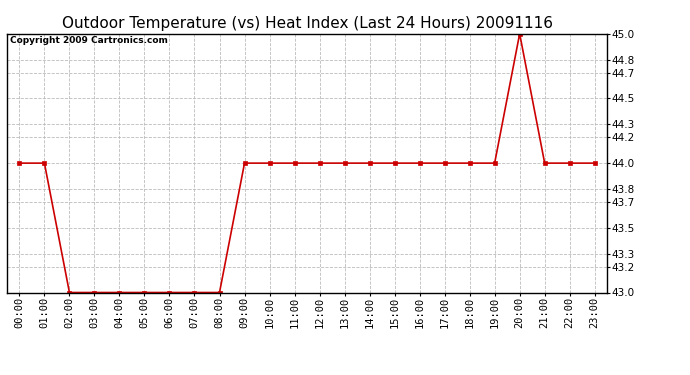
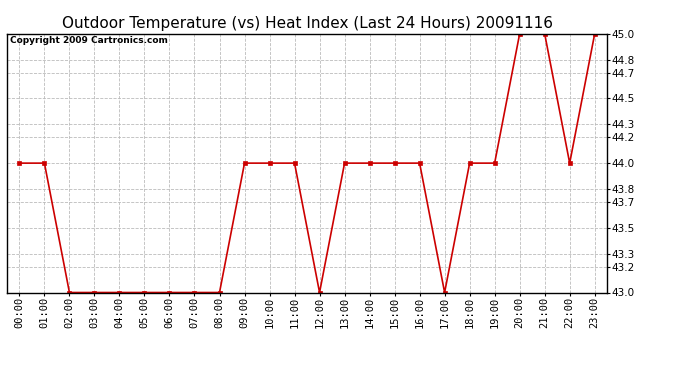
12:00: 44 -> 43
17:00: 44 -> 43
21:00: 44 -> 45
23:00: 44 -> 45
